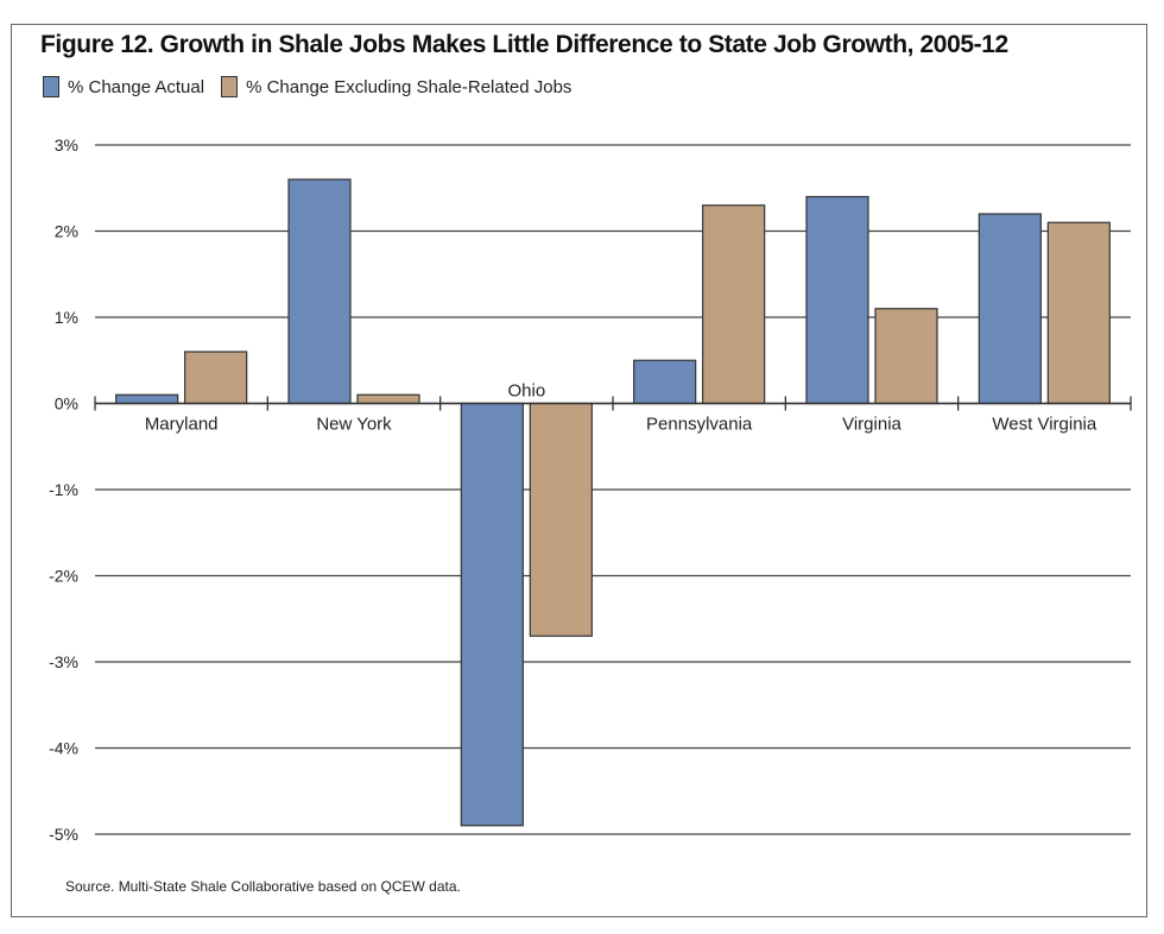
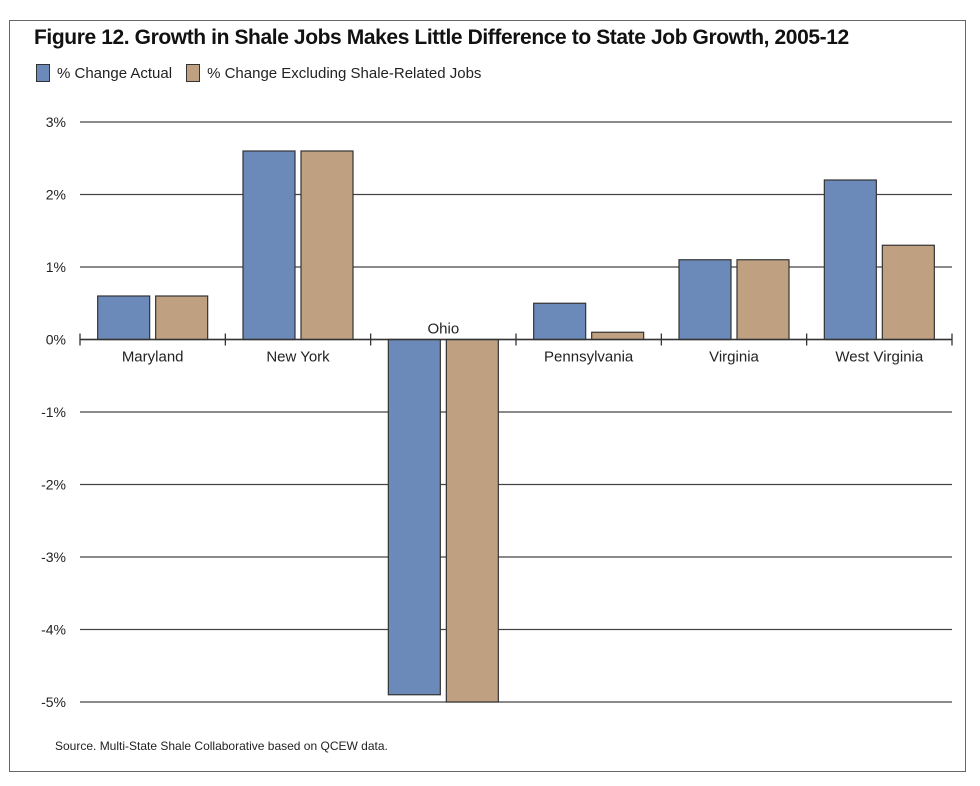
% Change Actual/Maryland: 0.1% -> 0.6%
% Change Excluding Shale-Related Jobs/New York: 0.1% -> 2.6%
% Change Excluding Shale-Related Jobs/Ohio: -2.7% -> -5.0%
% Change Excluding Shale-Related Jobs/Pennsylvania: 2.3% -> 0.1%
% Change Actual/Virginia: 2.4% -> 1.1%
% Change Excluding Shale-Related Jobs/West Virginia: 2.1% -> 1.3%
